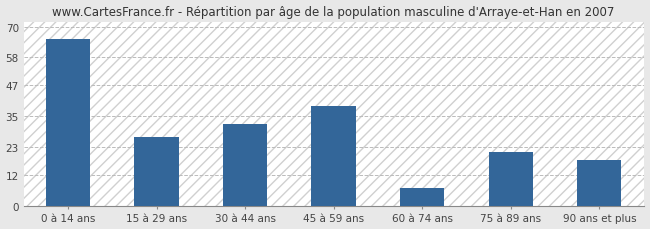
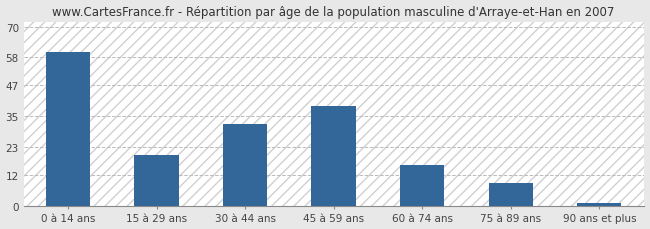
0 à 14 ans: 65 -> 60
15 à 29 ans: 27 -> 20
60 à 74 ans: 7 -> 16
75 à 89 ans: 21 -> 9
90 ans et plus: 18 -> 1
